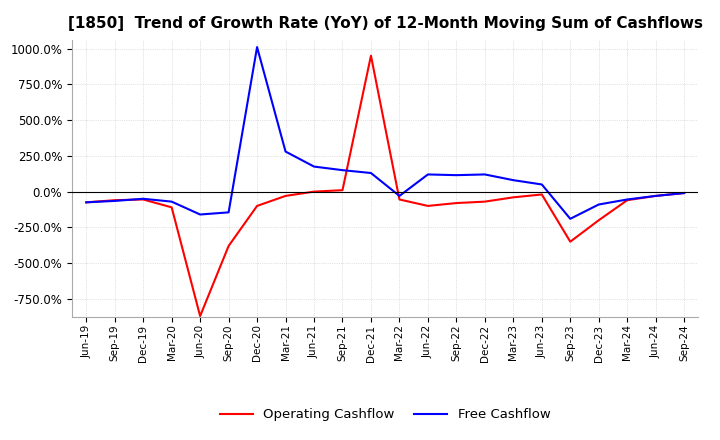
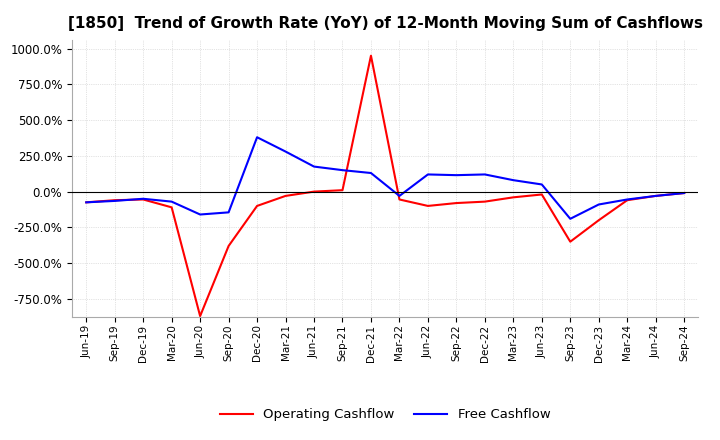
Free Cashflow/Dec-20: 1010% -> 380%
